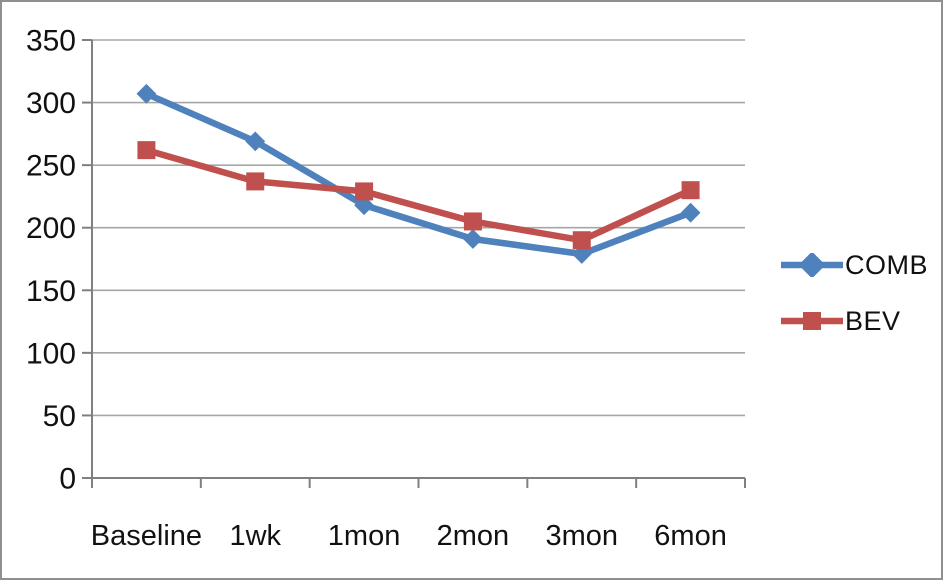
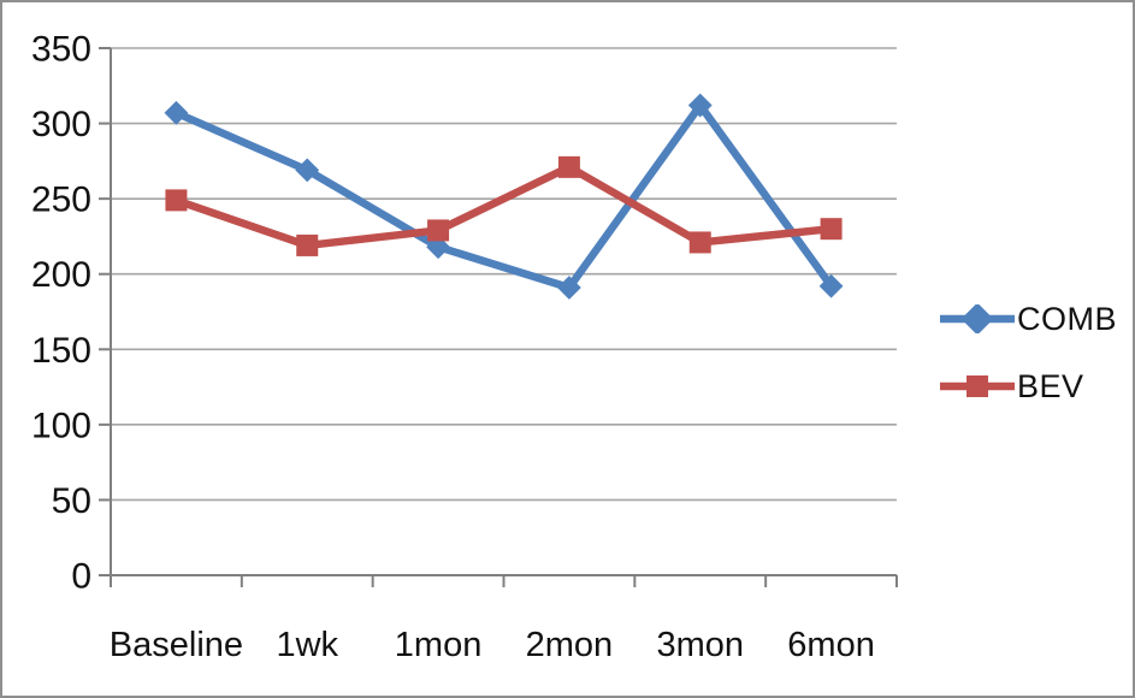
BEV/Baseline: 262 -> 249
BEV/1wk: 237 -> 219
BEV/2mon: 205 -> 271
COMB/3mon: 179 -> 312
BEV/3mon: 190 -> 221
COMB/6mon: 212 -> 192
